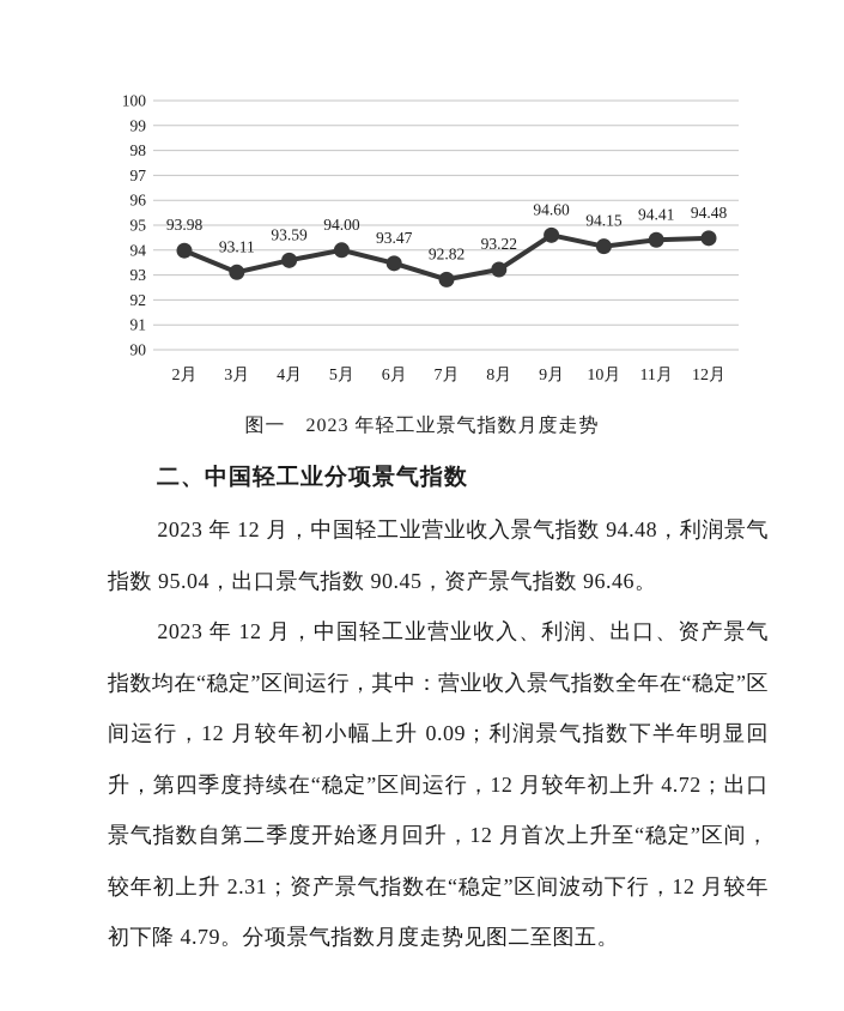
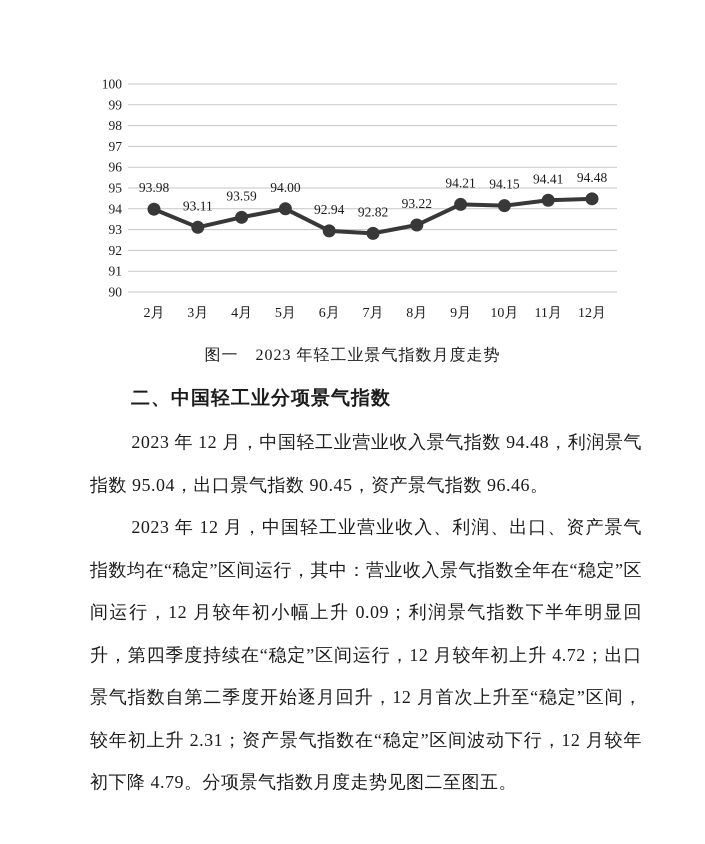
6月: 93.47 -> 92.94
9月: 94.60 -> 94.21
